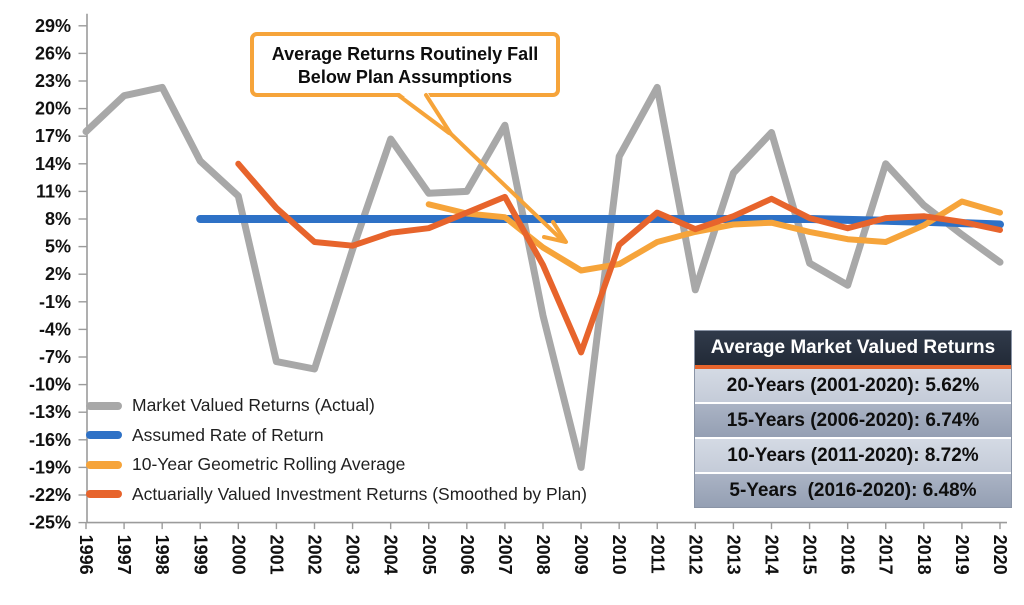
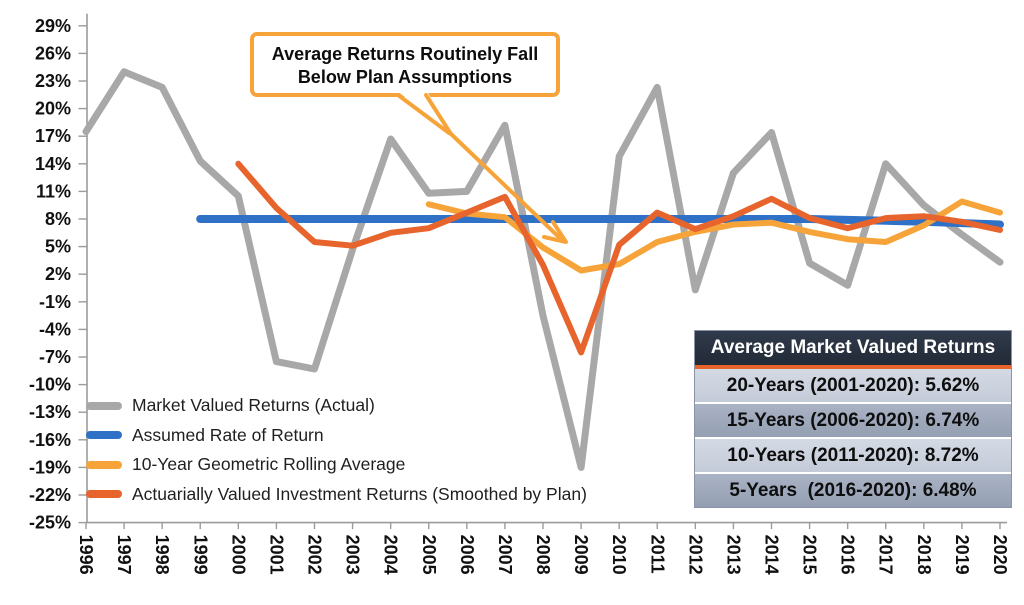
Market Valued Returns (Actual)/1997: 21% -> 24%
